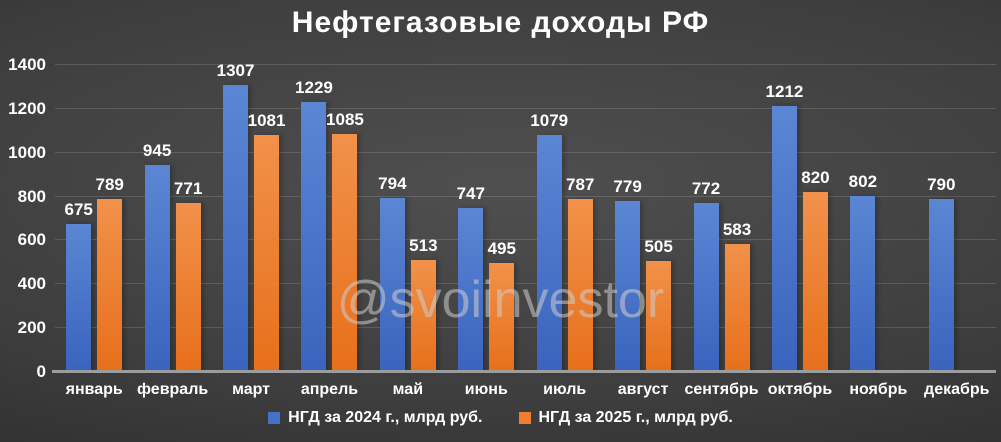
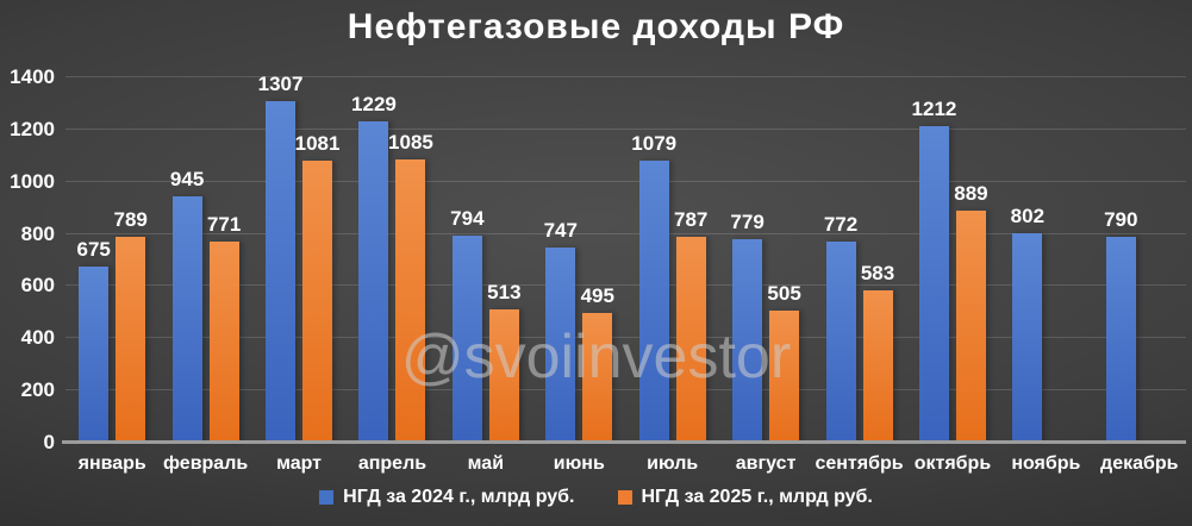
НГД за 2025 г., млрд руб./октябрь: 820 -> 889
